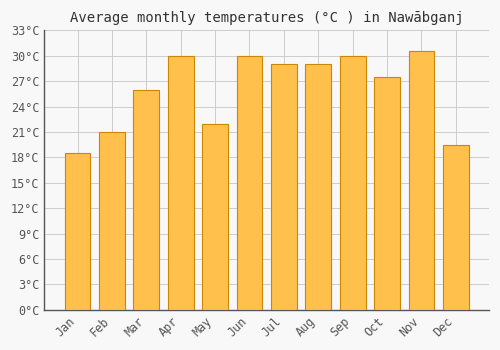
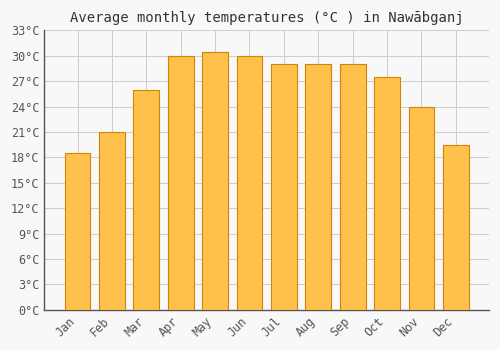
May: 22.0°C -> 30.5°C
Sep: 30.0°C -> 29.0°C
Nov: 30.6°C -> 24.0°C
